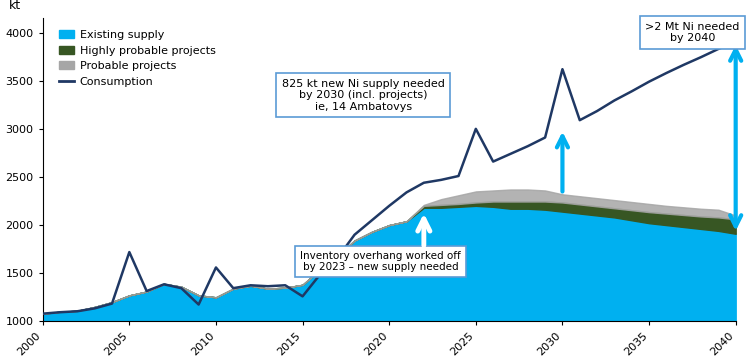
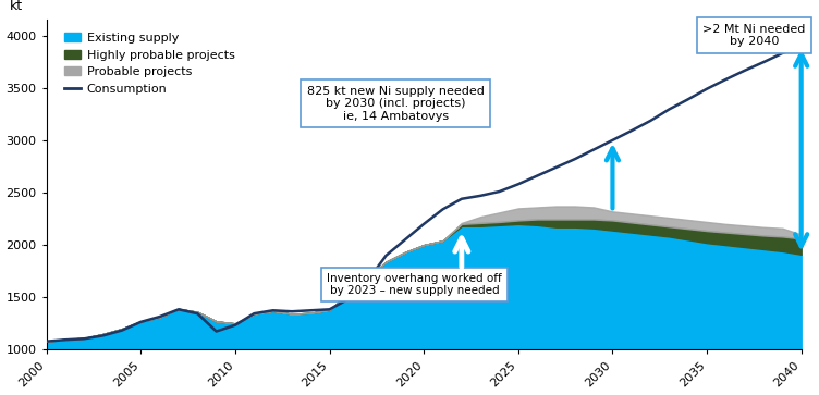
Consumption/2005: 1720 -> 1260
Consumption/2010: 1560 -> 1240
Consumption/2015: 1260 -> 1380
Consumption/2025: 3000 -> 2580
Consumption/2030: 3620 -> 3000
